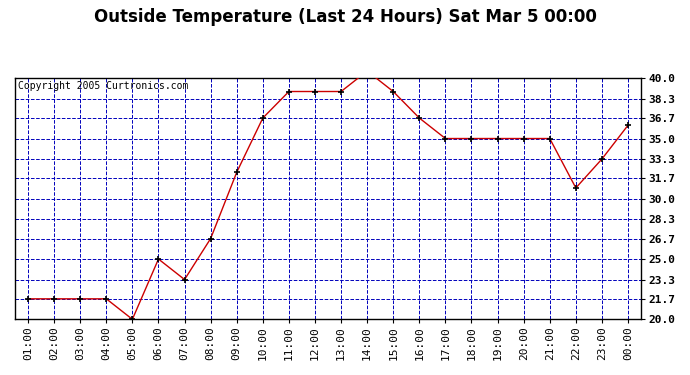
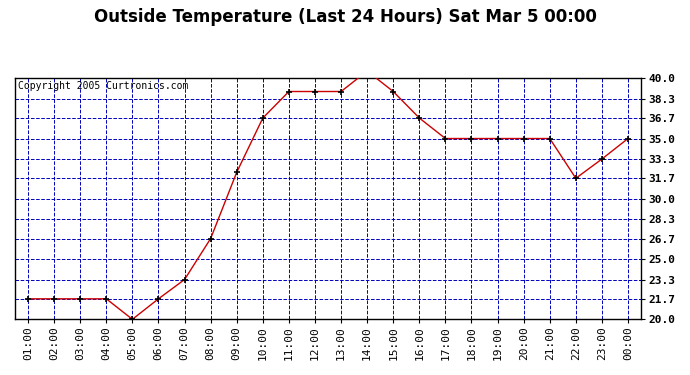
06:00: 25.0 -> 21.7
22:00: 30.9 -> 31.7
00:00: 36.1 -> 35.0
